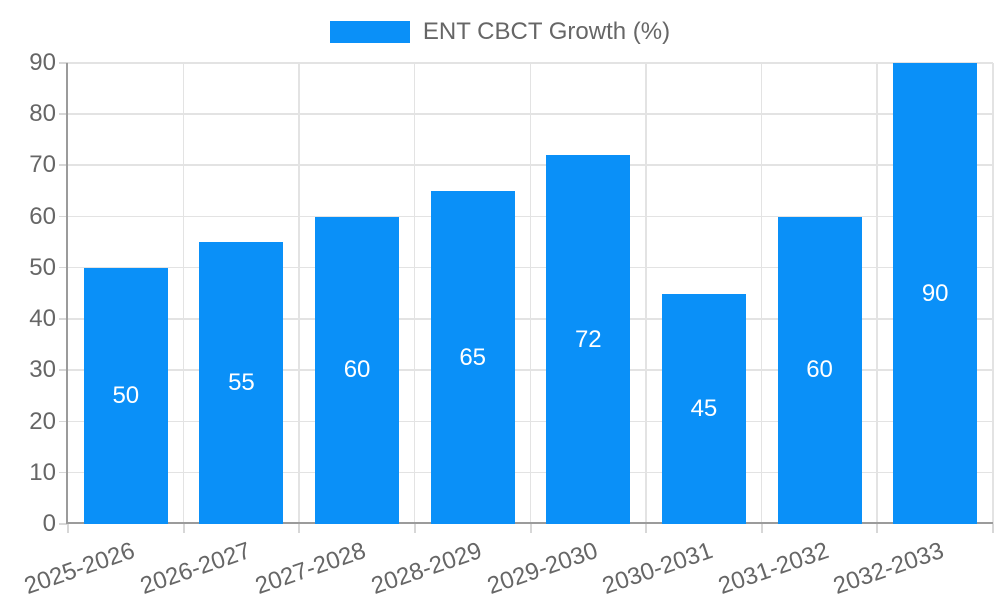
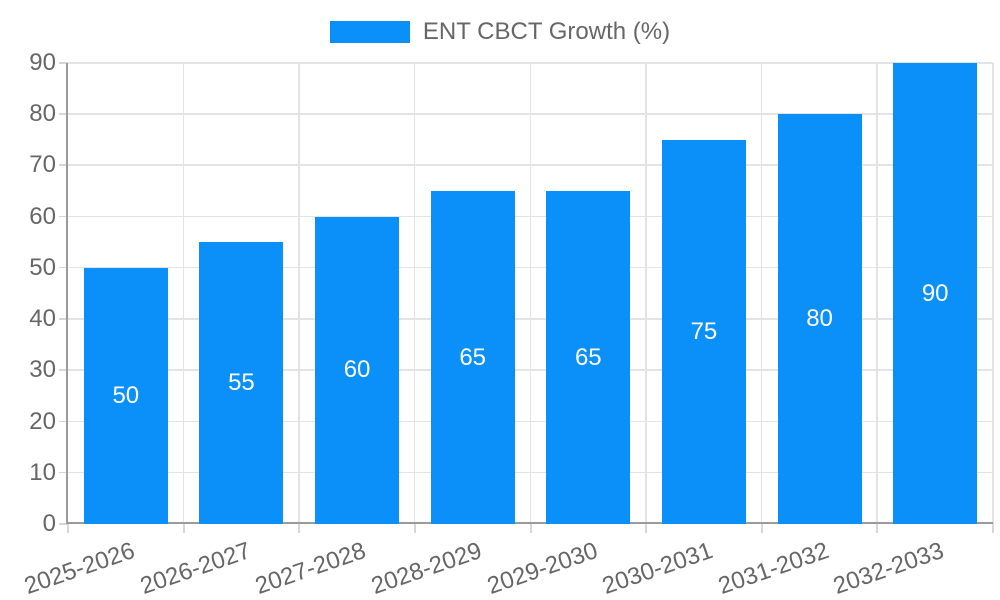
2029-2030: 72 -> 65
2030-2031: 45 -> 75
2031-2032: 60 -> 80
